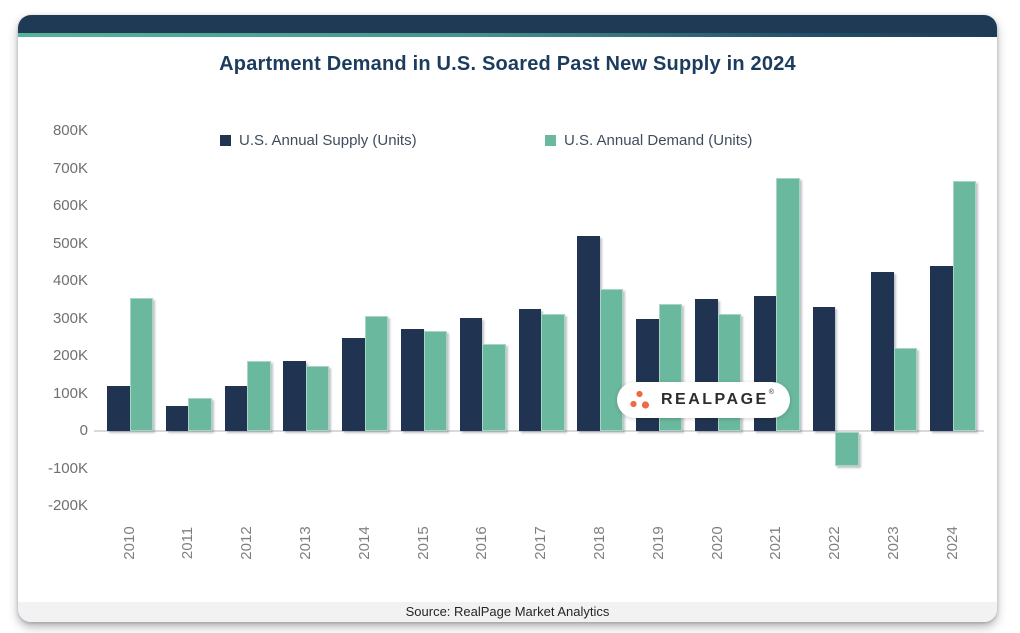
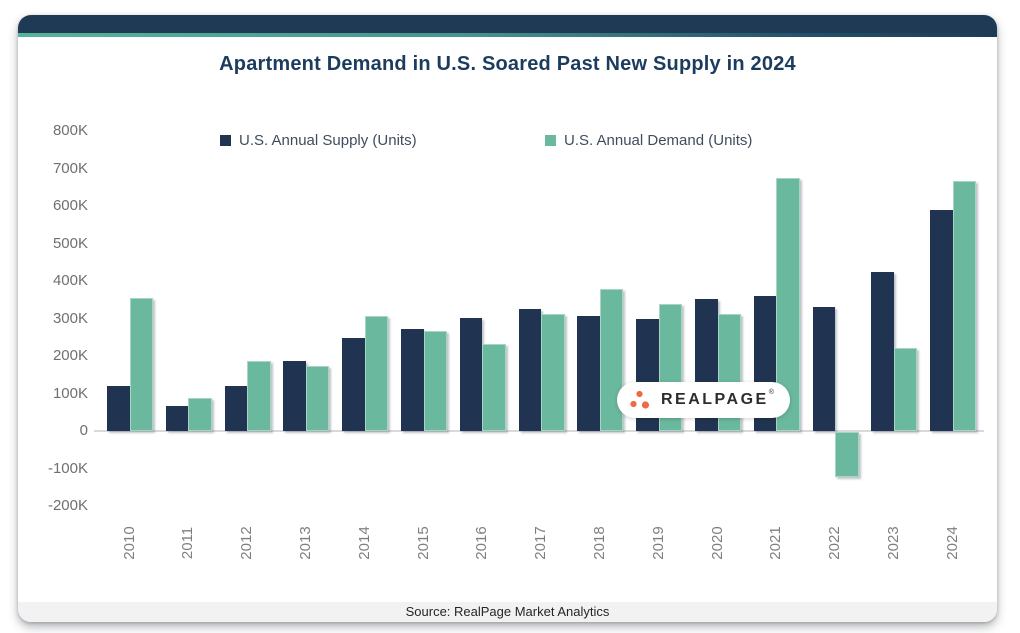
U.S. Annual Supply (Units)/2018: 520K -> 310K
U.S. Annual Demand (Units)/2022: -90K -> -120K
U.S. Annual Supply (Units)/2024: 440K -> 590K
